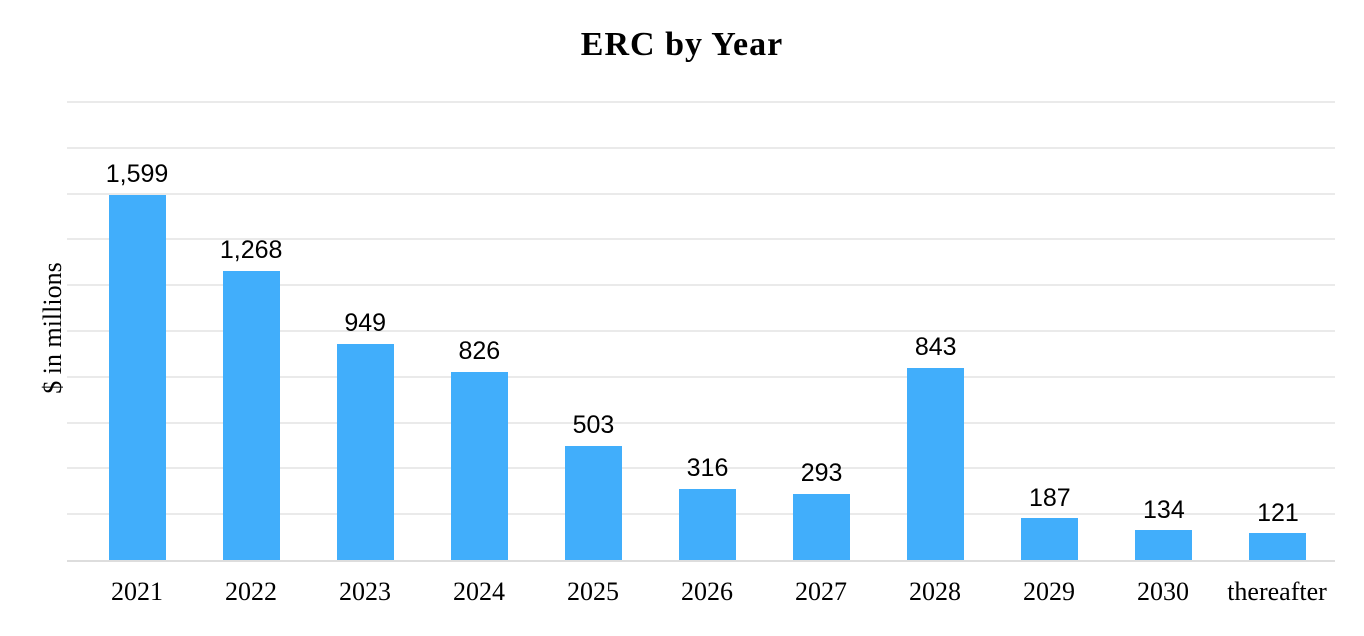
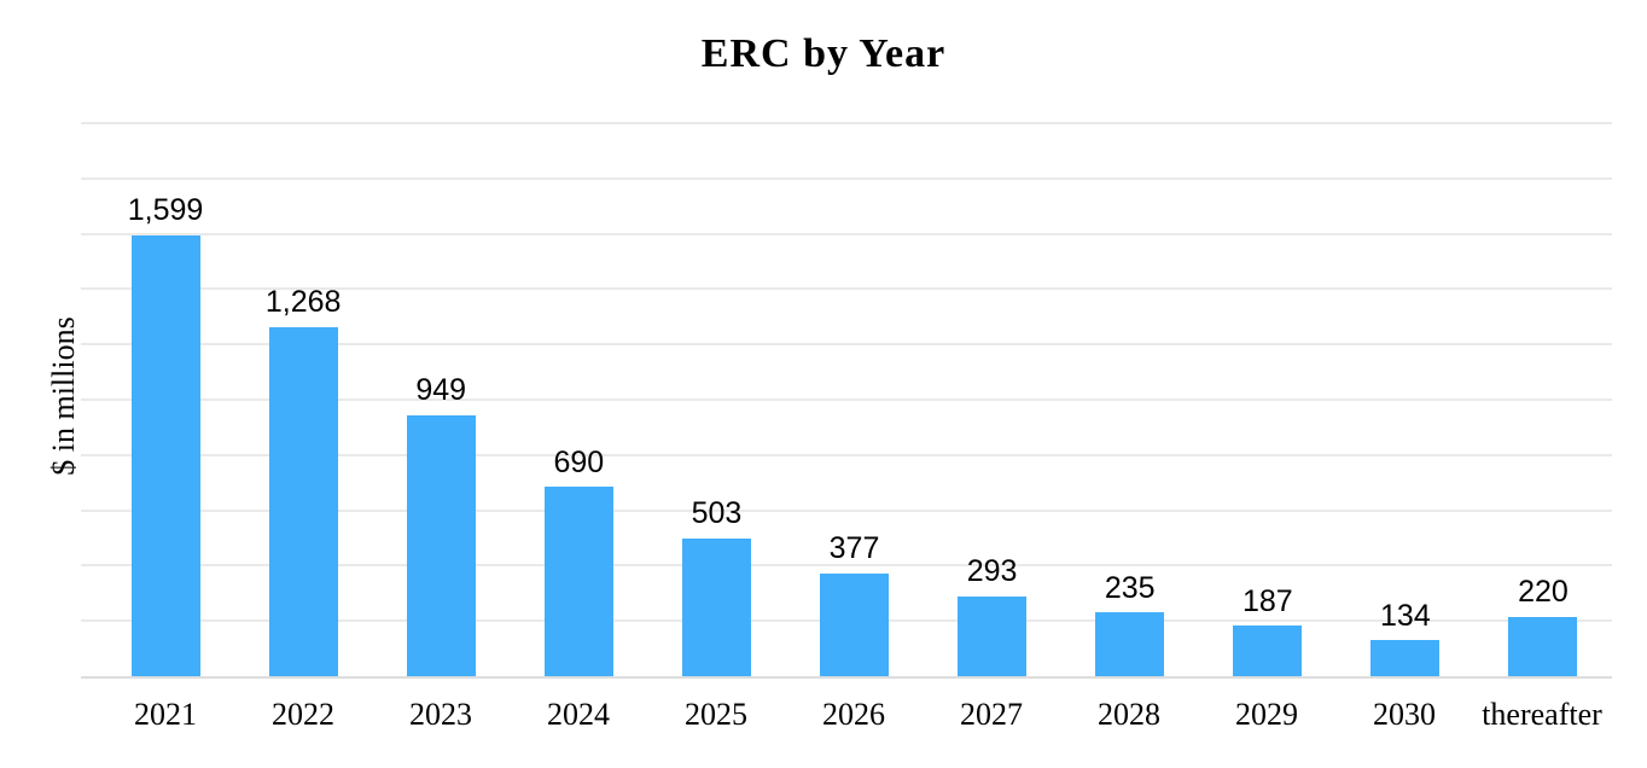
2024: 826 -> 690
2026: 316 -> 377
2028: 843 -> 235
thereafter: 121 -> 220
